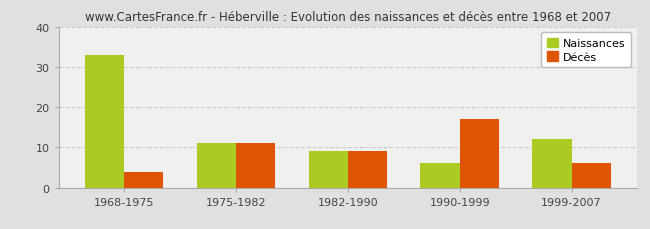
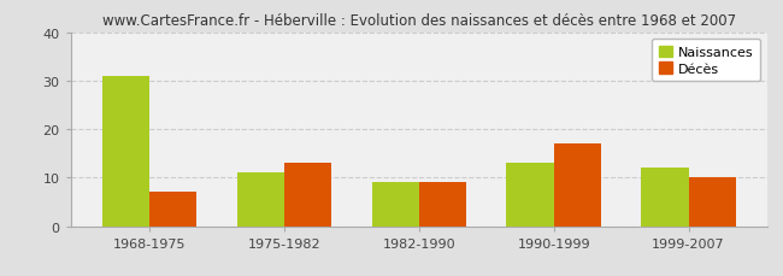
Naissances/1968-1975: 33 -> 31
Décès/1968-1975: 4 -> 7
Décès/1975-1982: 11 -> 13
Naissances/1990-1999: 6 -> 13
Décès/1999-2007: 6 -> 10
